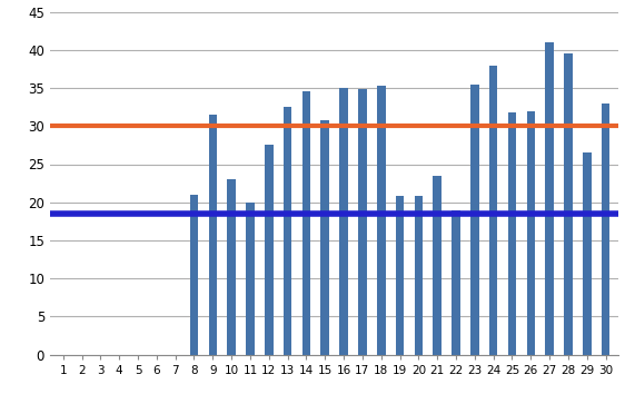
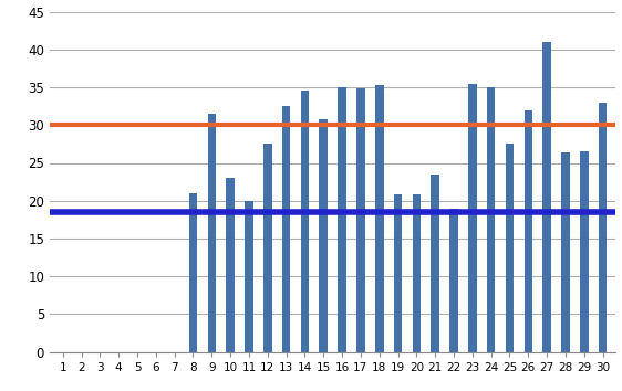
24: 38.0 -> 35.0
25: 31.8 -> 27.6
28: 39.5 -> 26.4
